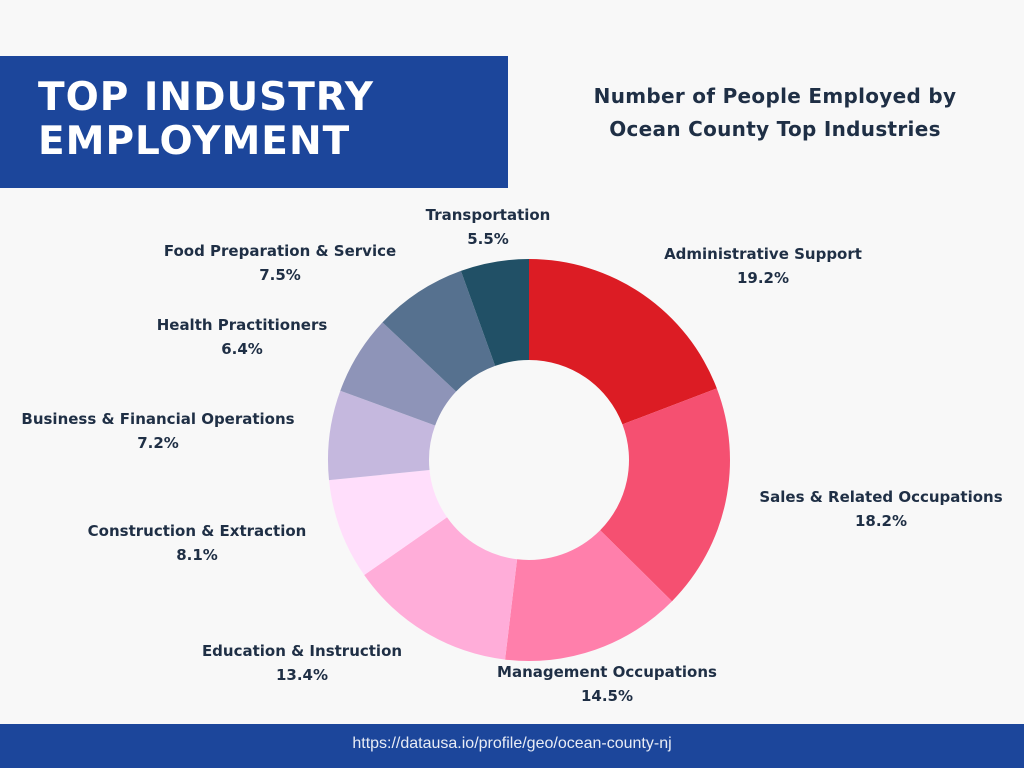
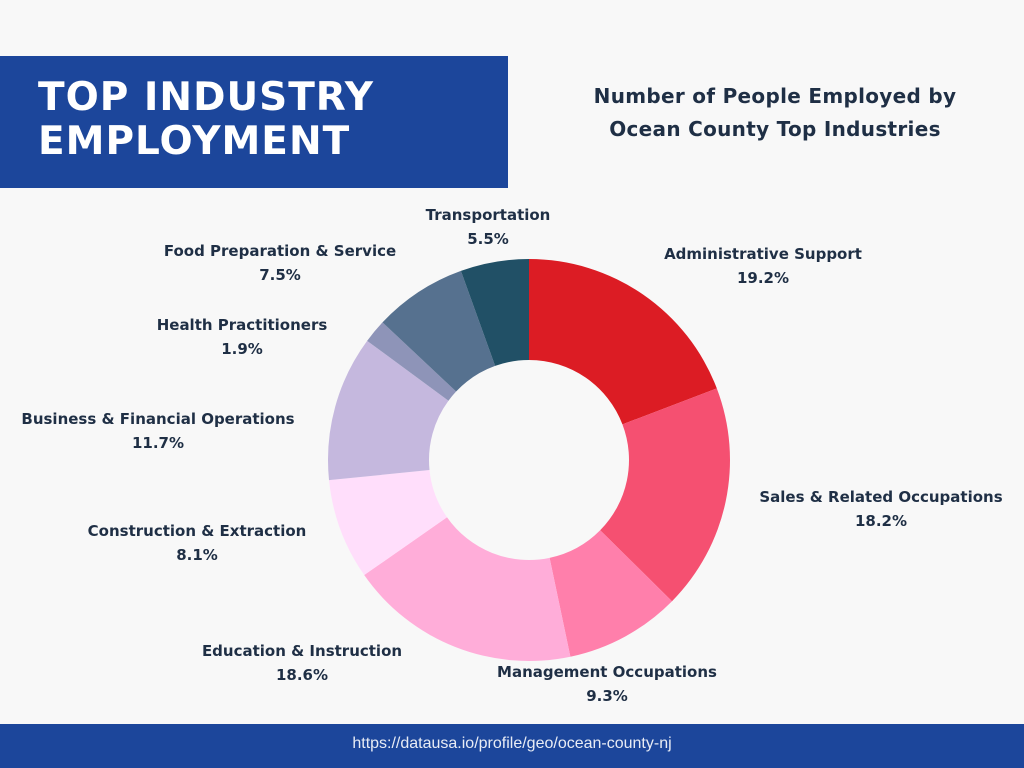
Management Occupations: 14.5% -> 9.3%
Education & Instruction: 13.4% -> 18.6%
Business & Financial Operations: 7.2% -> 11.7%
Health Practitioners: 6.4% -> 1.9%
